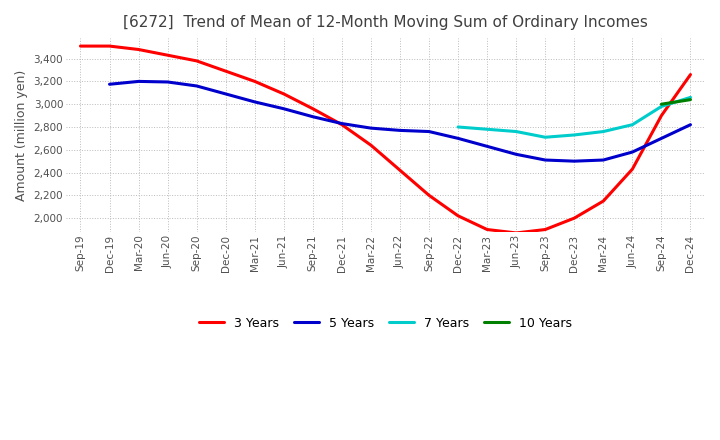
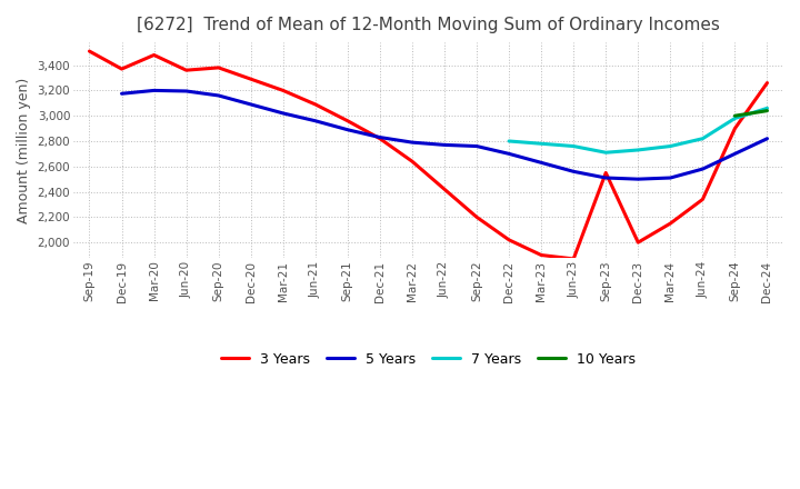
3 Years/Dec-19: 3,510 -> 3,370
3 Years/Jun-20: 3,430 -> 3,360
3 Years/Sep-23: 1,900 -> 2,550
3 Years/Jun-24: 2,430 -> 2,340
